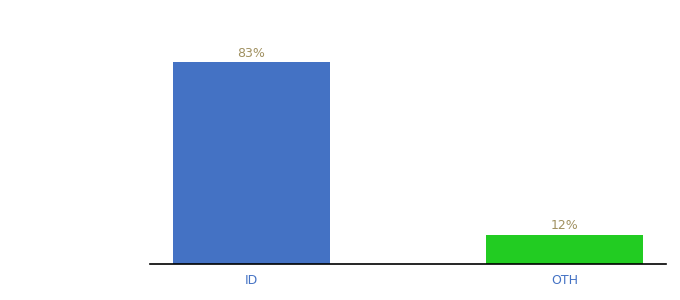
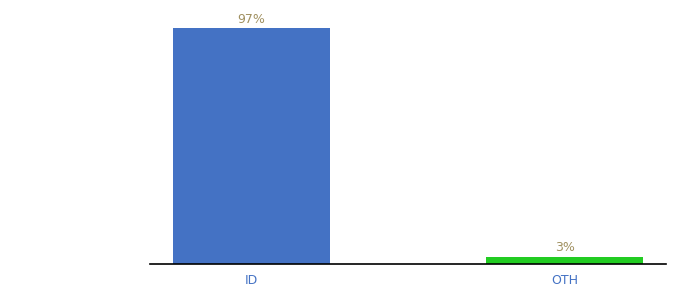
ID: 83% -> 97%
OTH: 12% -> 3%
